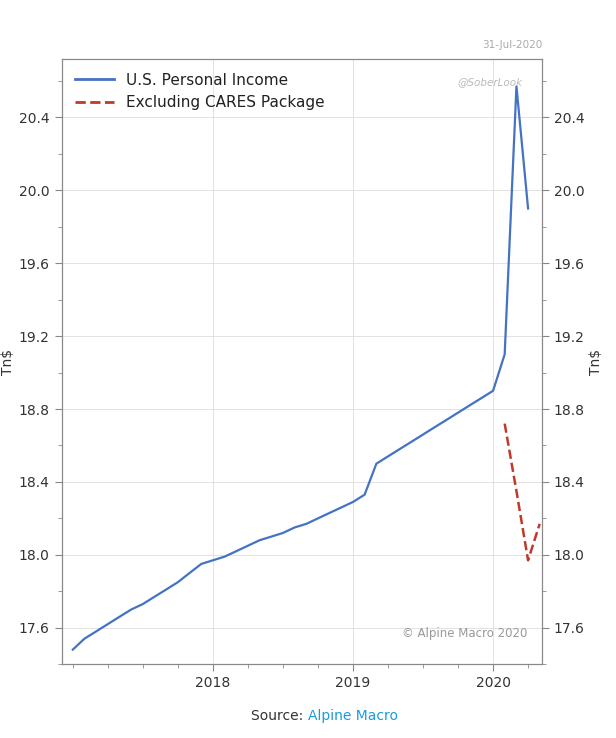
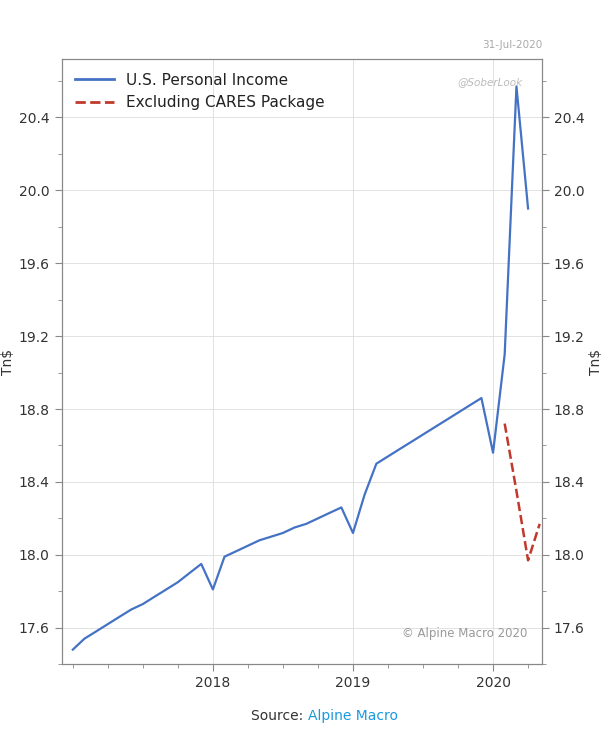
U.S. Personal Income/2018: 17.97 -> 17.81
U.S. Personal Income/2019: 18.29 -> 18.12
U.S. Personal Income/2020: 18.90 -> 18.56
